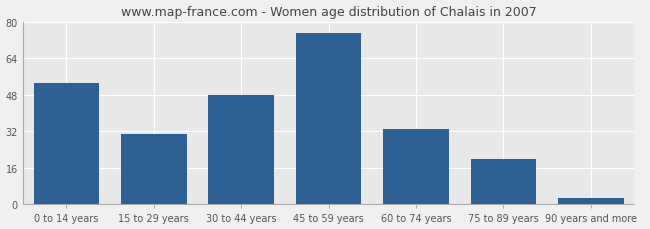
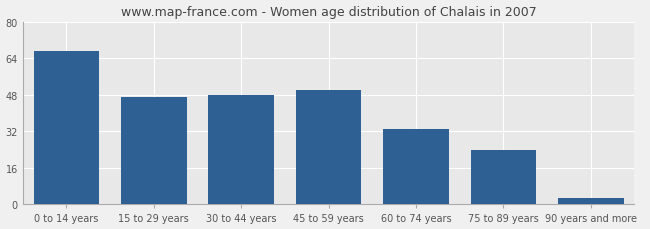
0 to 14 years: 53 -> 67
15 to 29 years: 31 -> 47
45 to 59 years: 75 -> 50
75 to 89 years: 20 -> 24
